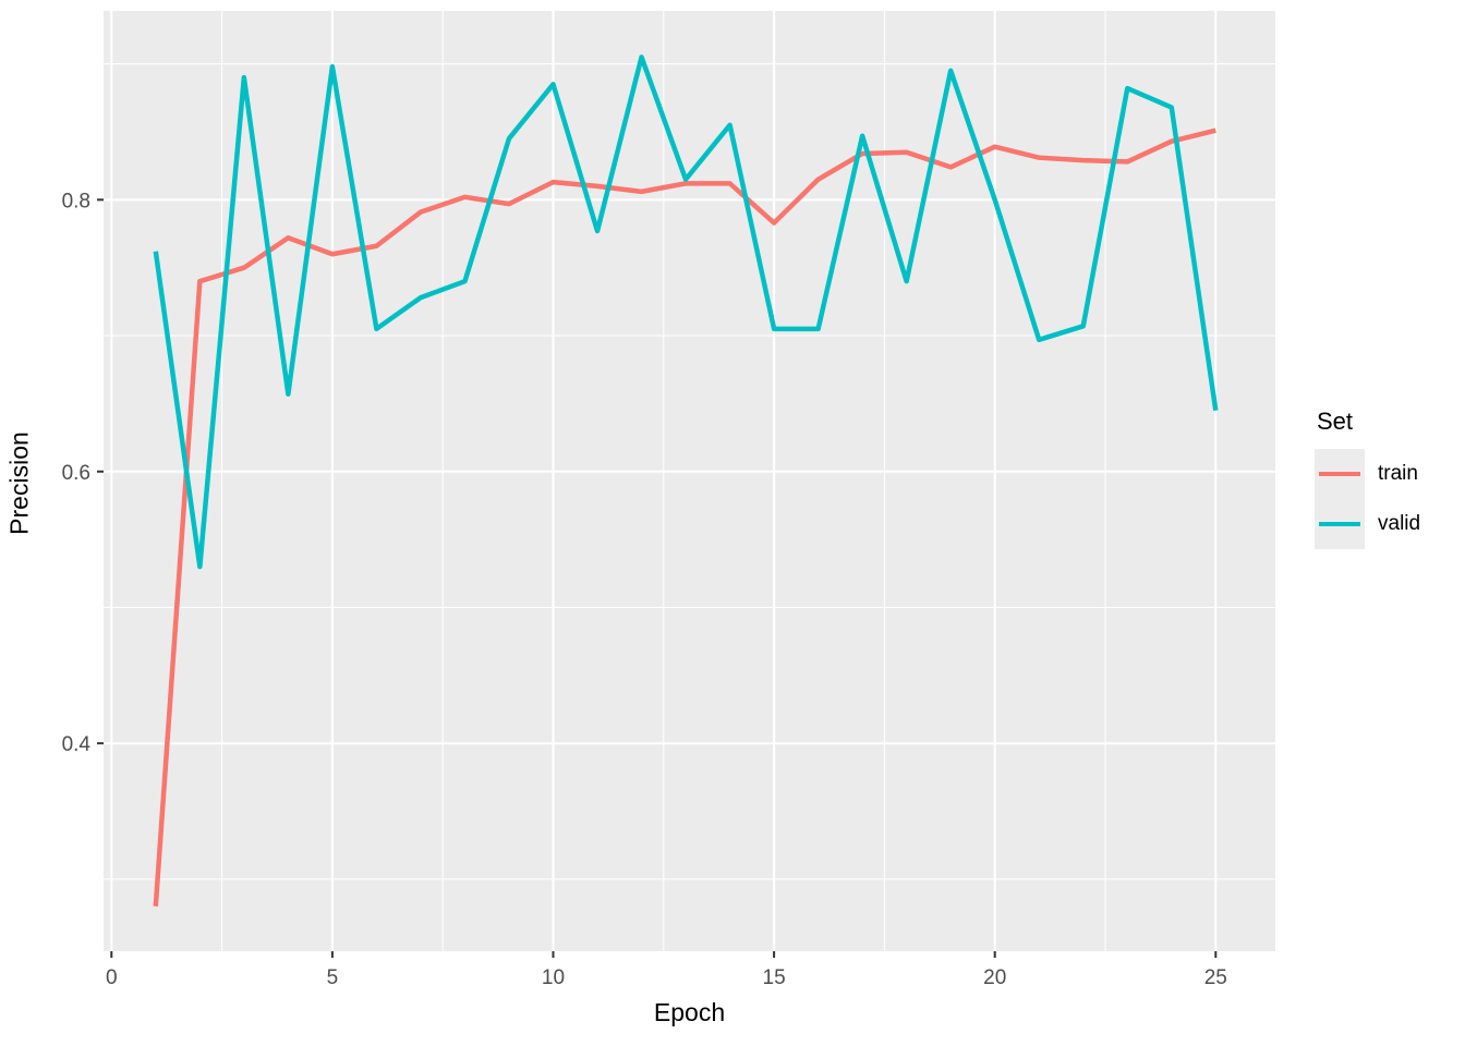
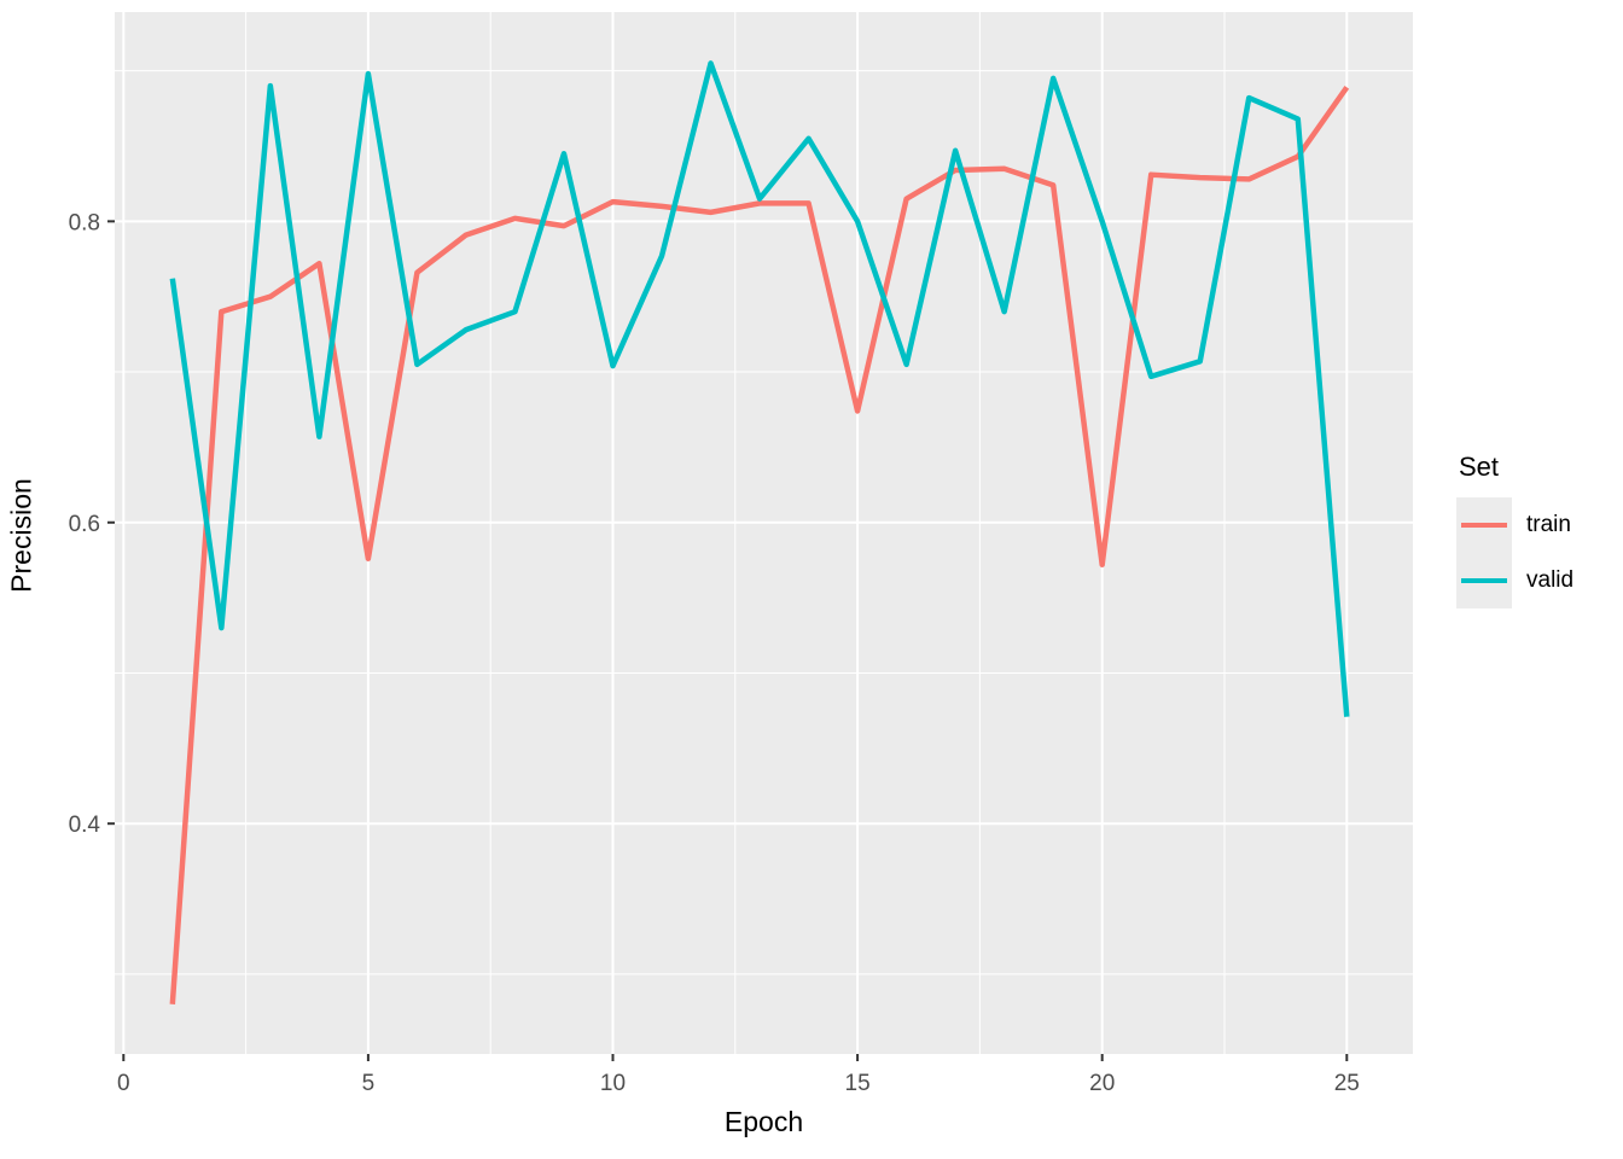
train/5: 0.760 -> 0.576
valid/10: 0.885 -> 0.704
train/15: 0.783 -> 0.674
valid/15: 0.705 -> 0.800
train/20: 0.839 -> 0.572
train/25: 0.851 -> 0.889
valid/25: 0.645 -> 0.471
